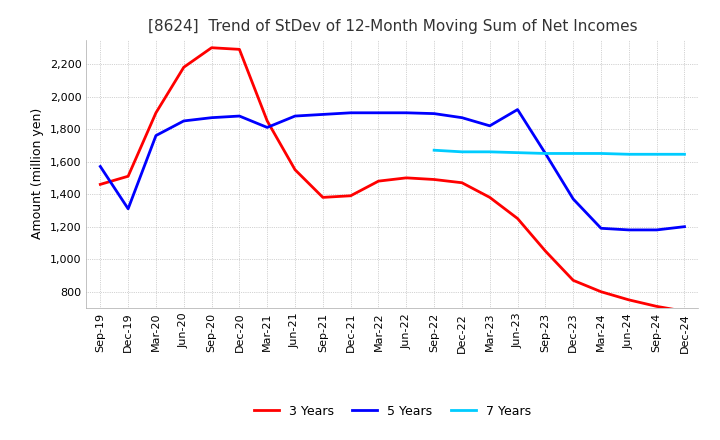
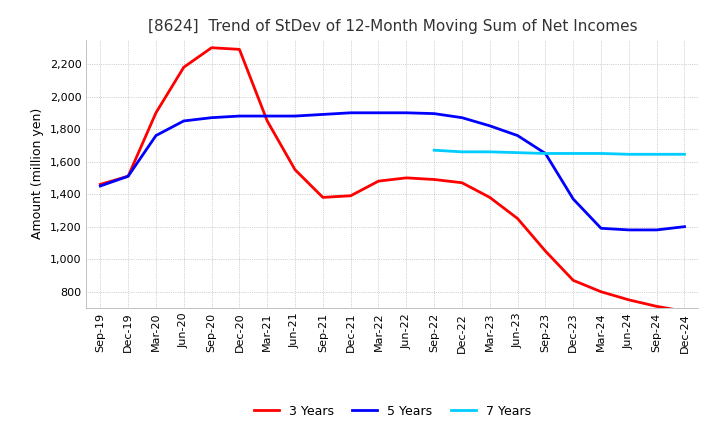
5 Years/Sep-19: 1,570 -> 1,450
5 Years/Dec-19: 1,310 -> 1,510
5 Years/Mar-21: 1,810 -> 1,880
5 Years/Jun-23: 1,920 -> 1,760
